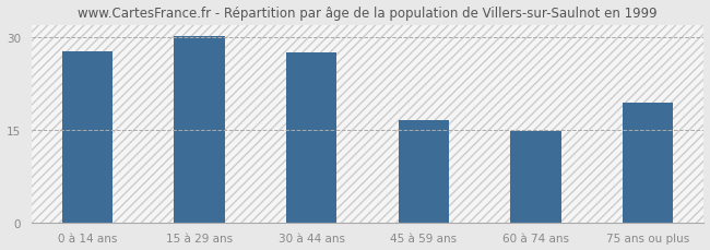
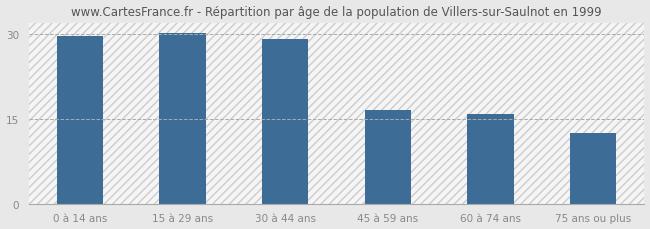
0 à 14 ans: 27.8 -> 29.6
30 à 44 ans: 27.6 -> 29.2
60 à 74 ans: 14.8 -> 15.8
75 ans ou plus: 19.4 -> 12.6
